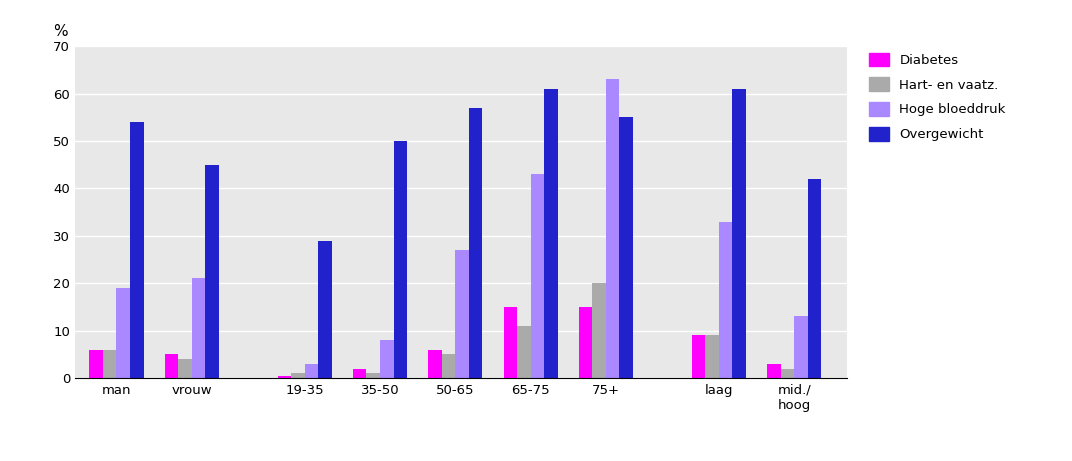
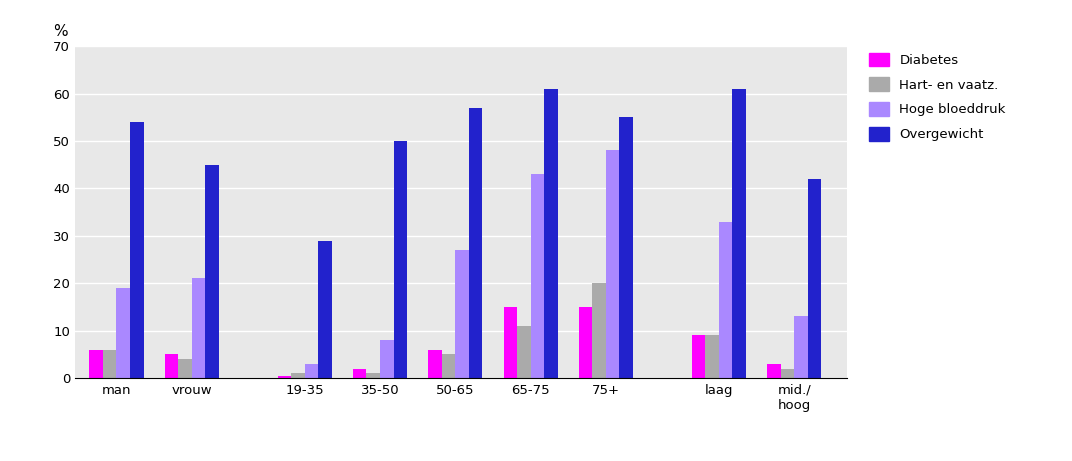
Hoge bloeddruk/75+: 63 -> 48
